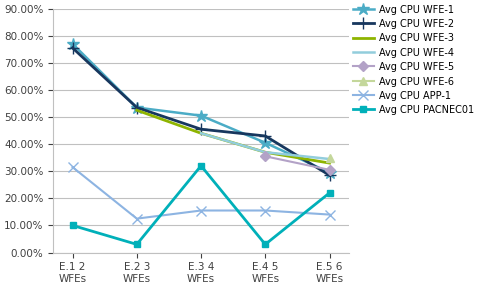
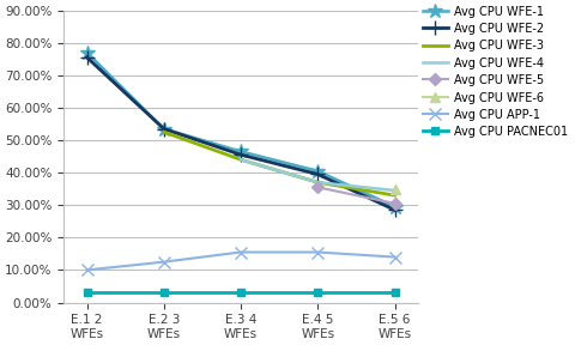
Avg CPU APP-1/E.1 2 WFEs: 31.5% -> 10.0%
Avg CPU PACNEC01/E.1 2 WFEs: 10% -> 3%
Avg CPU WFE-1/E.3 4 WFEs: 50.5% -> 46.5%
Avg CPU PACNEC01/E.3 4 WFEs: 32% -> 3%
Avg CPU WFE-2/E.4 5 WFEs: 43.0% -> 39.5%
Avg CPU PACNEC01/E.5 6 WFEs: 22% -> 3%
